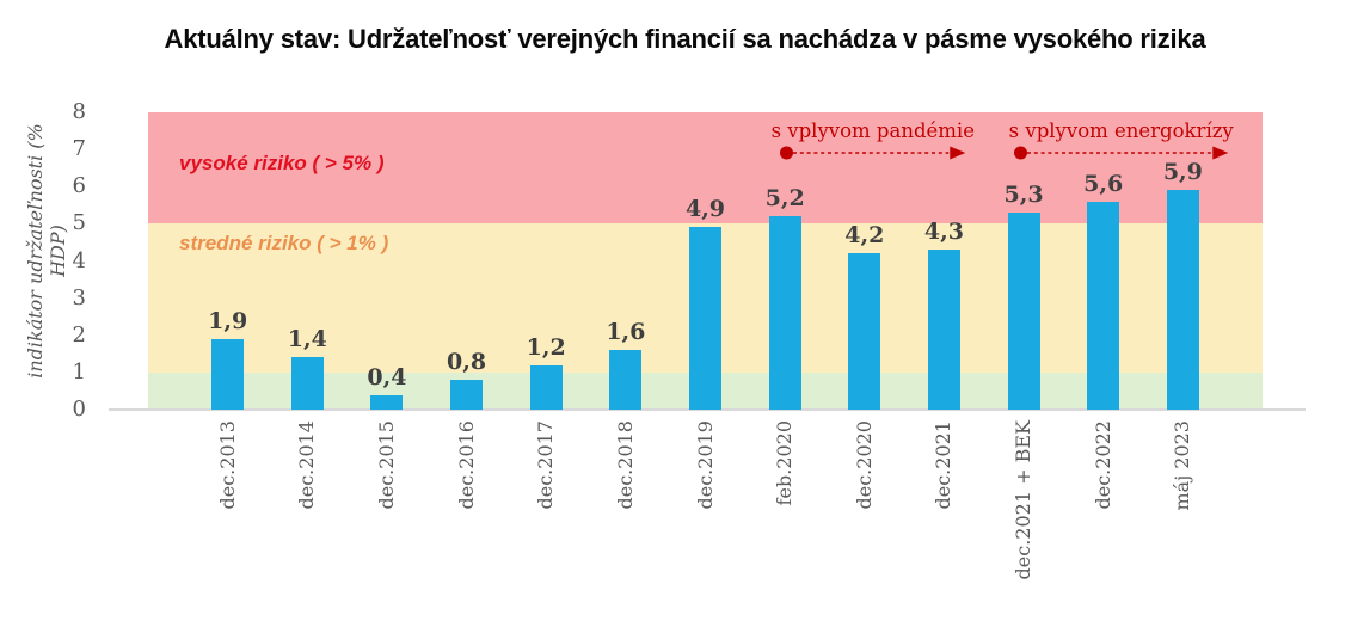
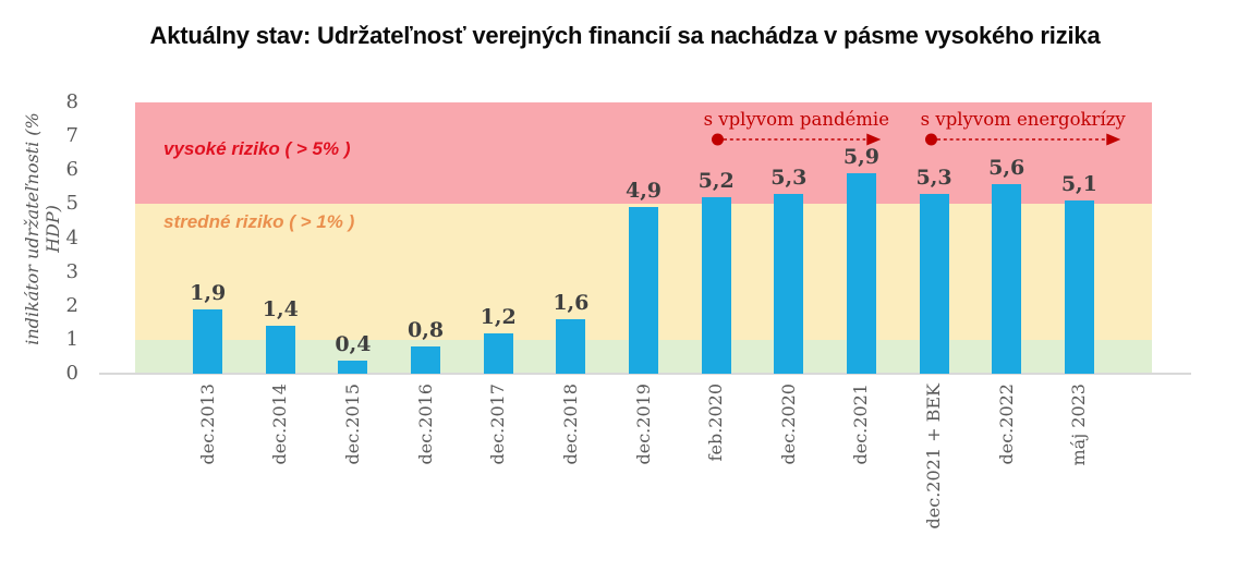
dec.2020: 4,2 -> 5,3
dec.2021: 4,3 -> 5,9
máj 2023: 5,9 -> 5,1
